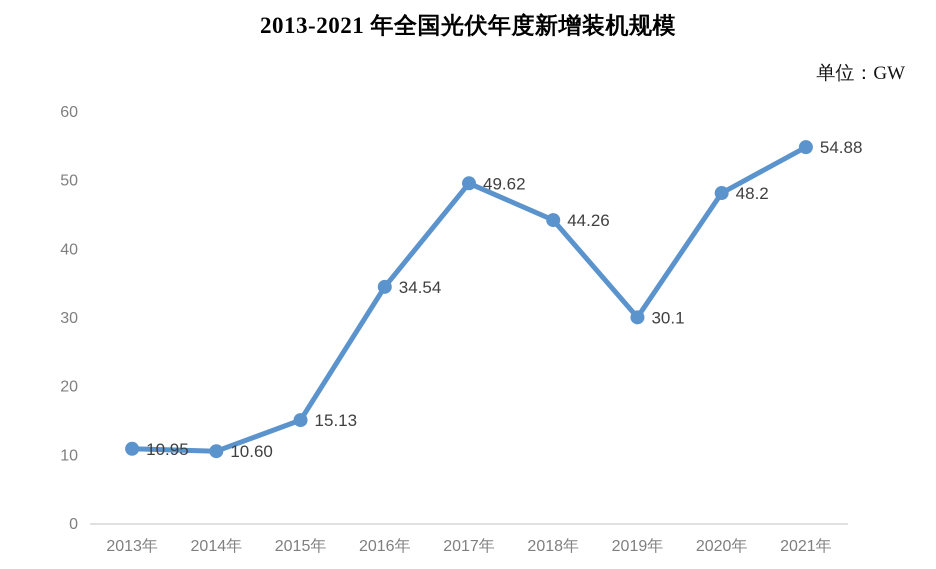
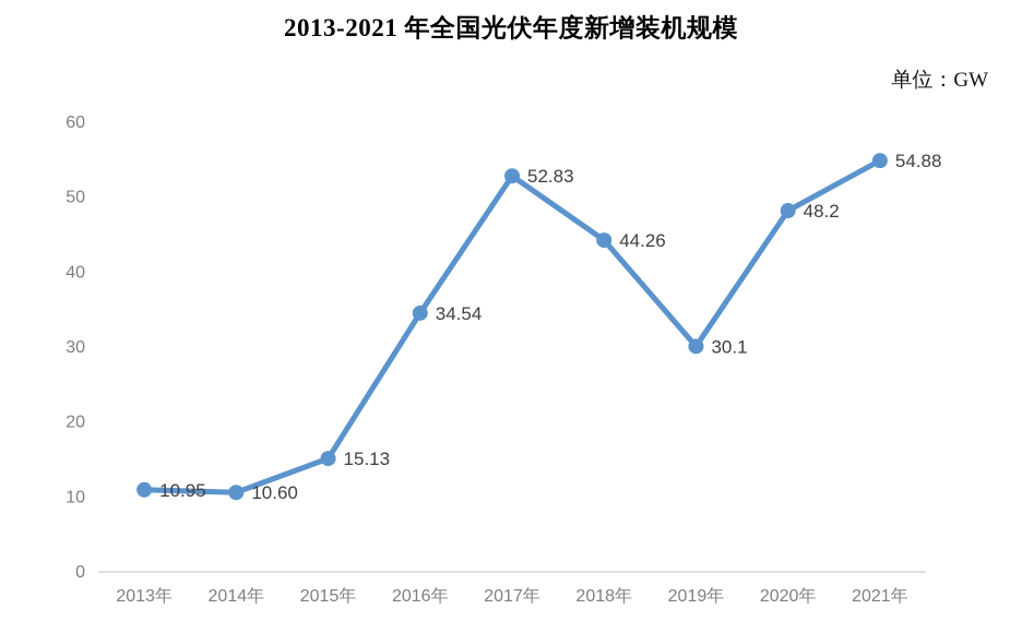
2017年: 49.62 -> 52.83
